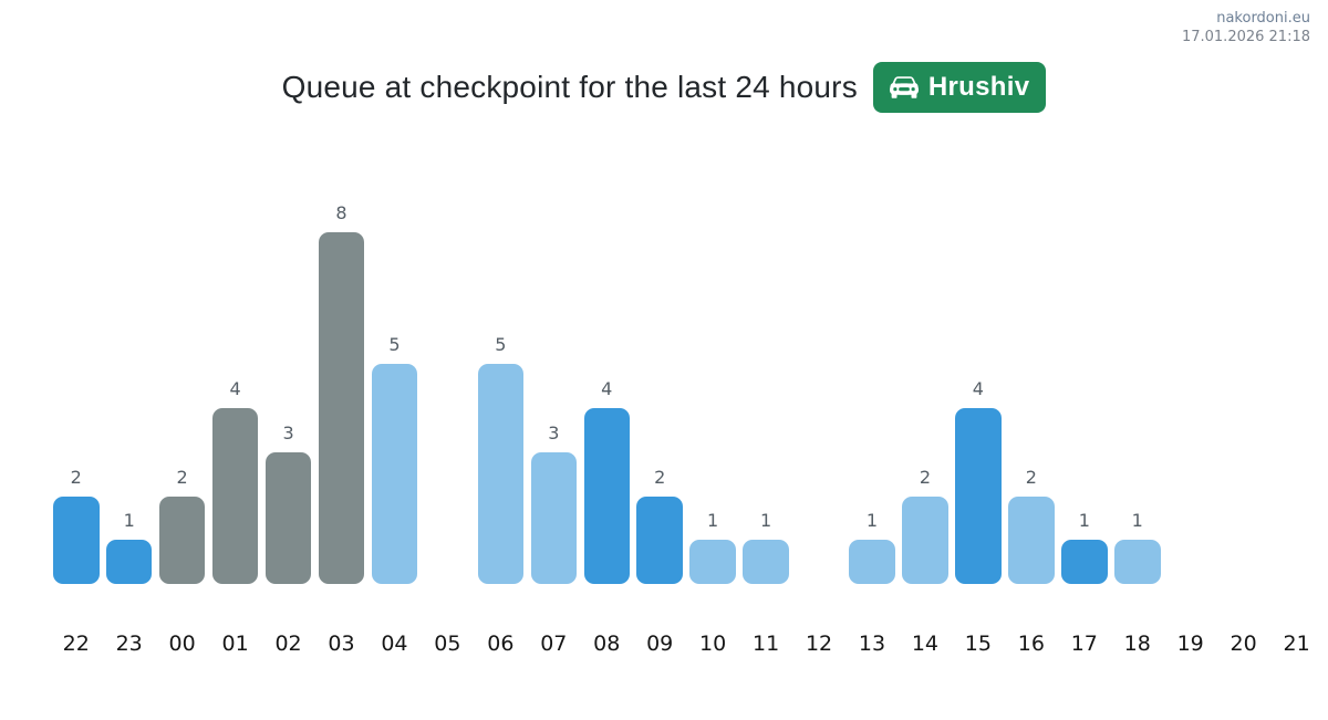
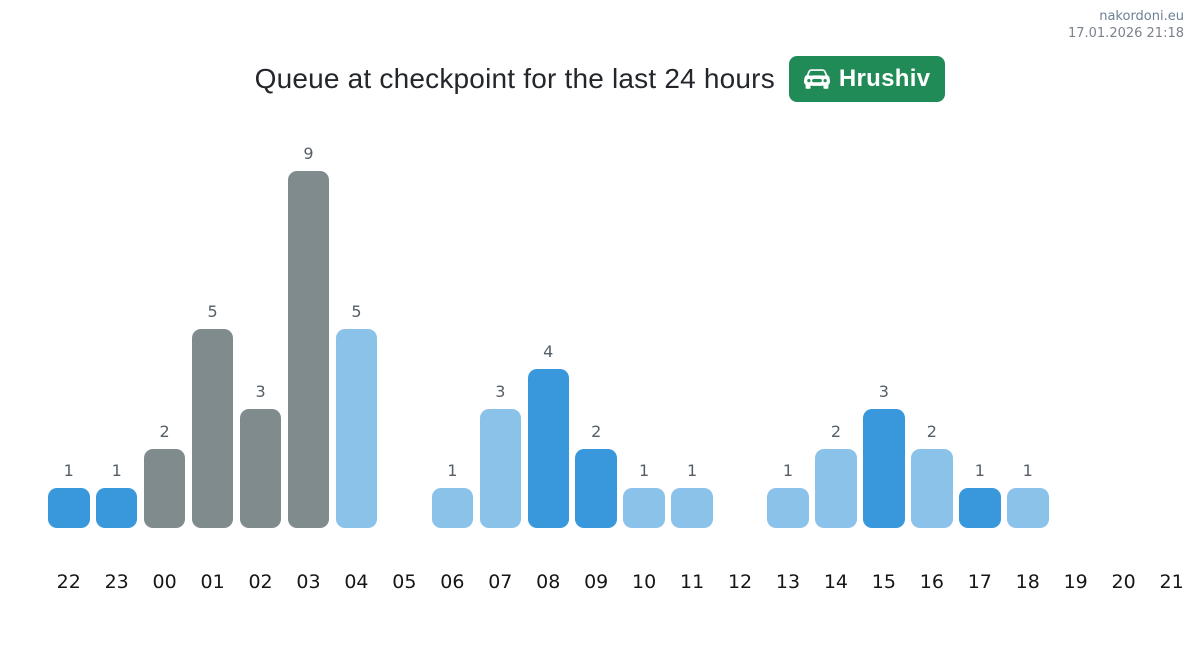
22: 2 -> 1
01: 4 -> 5
03: 8 -> 9
06: 5 -> 1
15: 4 -> 3
